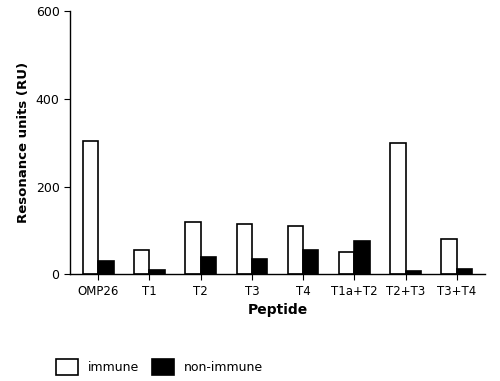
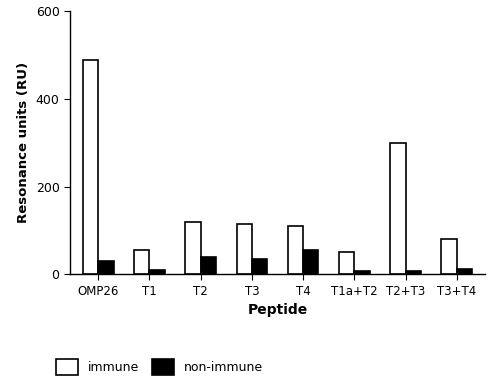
immune/OMP26: 305 -> 490
non-immune/T1a+T2: 75 -> 8
